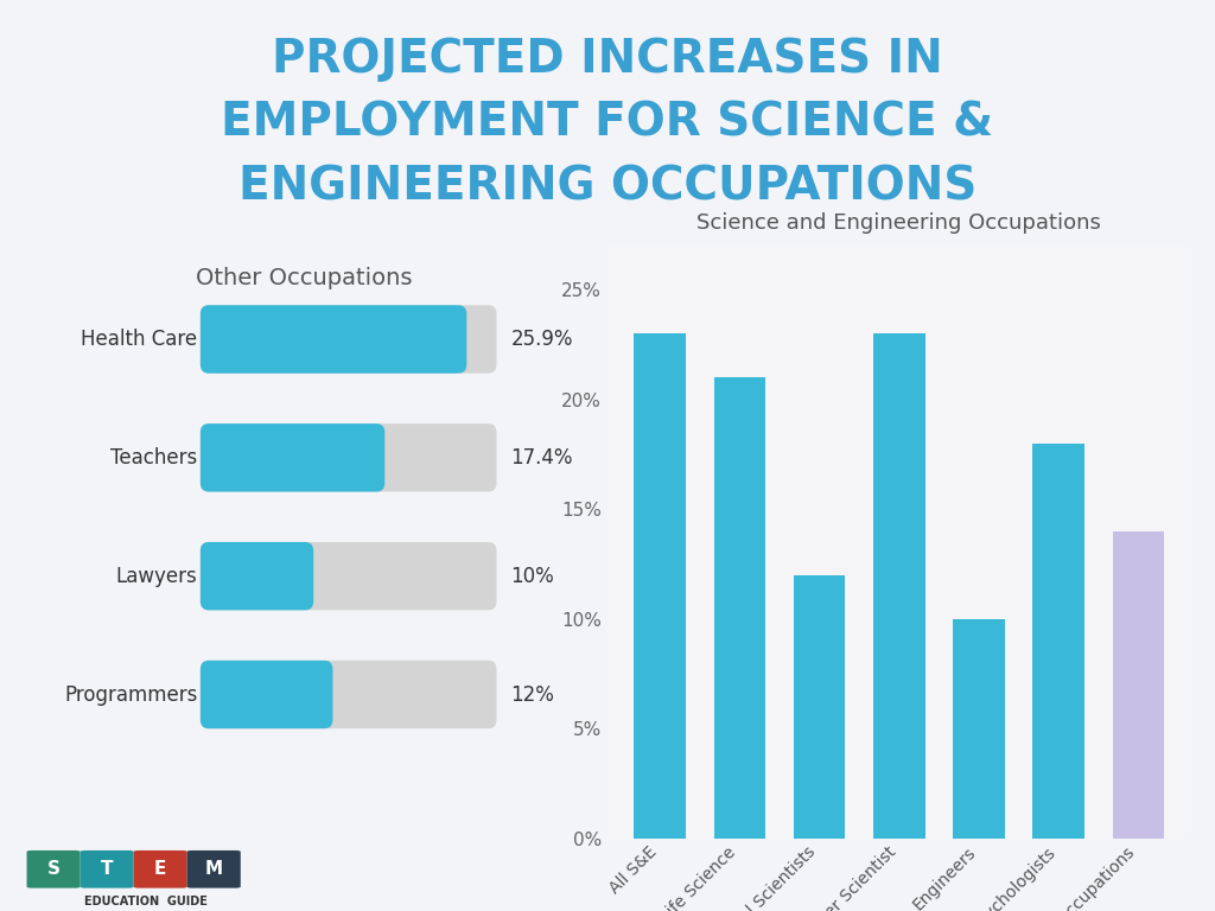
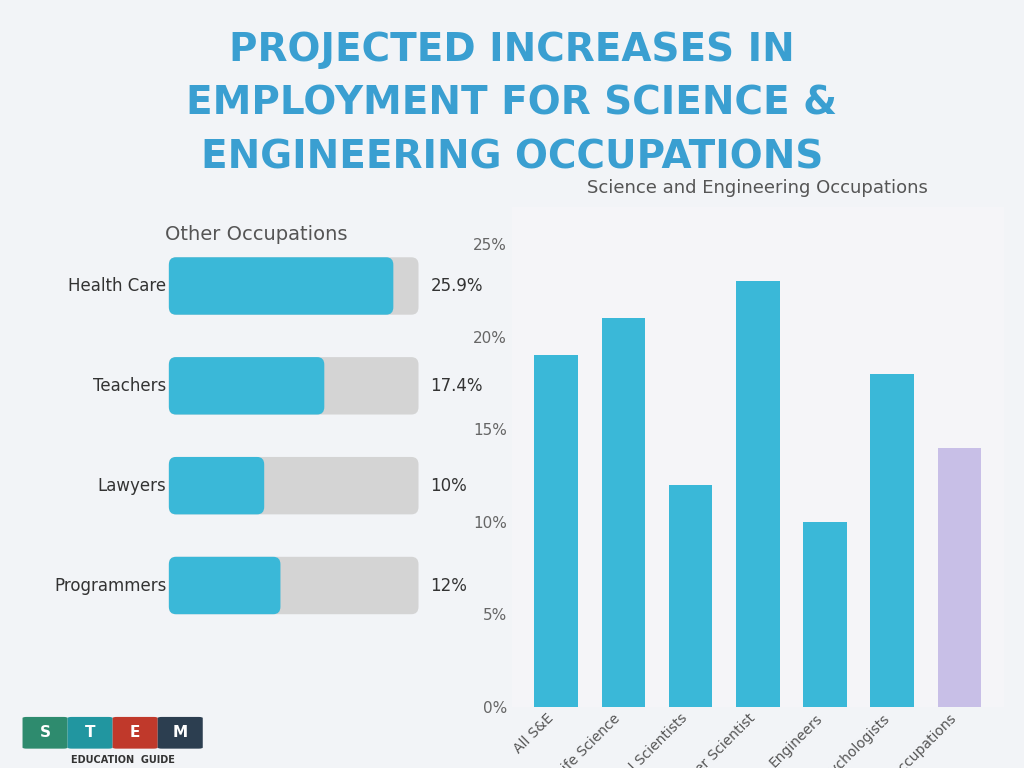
All S&E: 23% -> 19%
